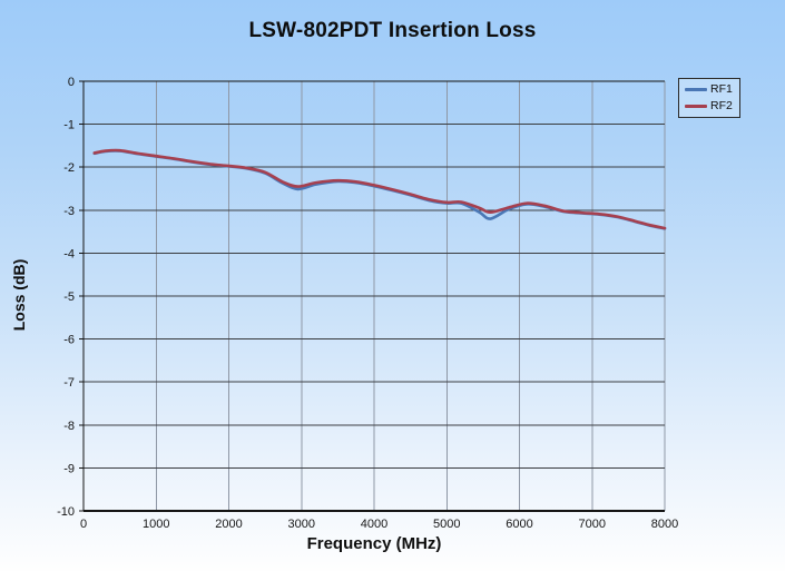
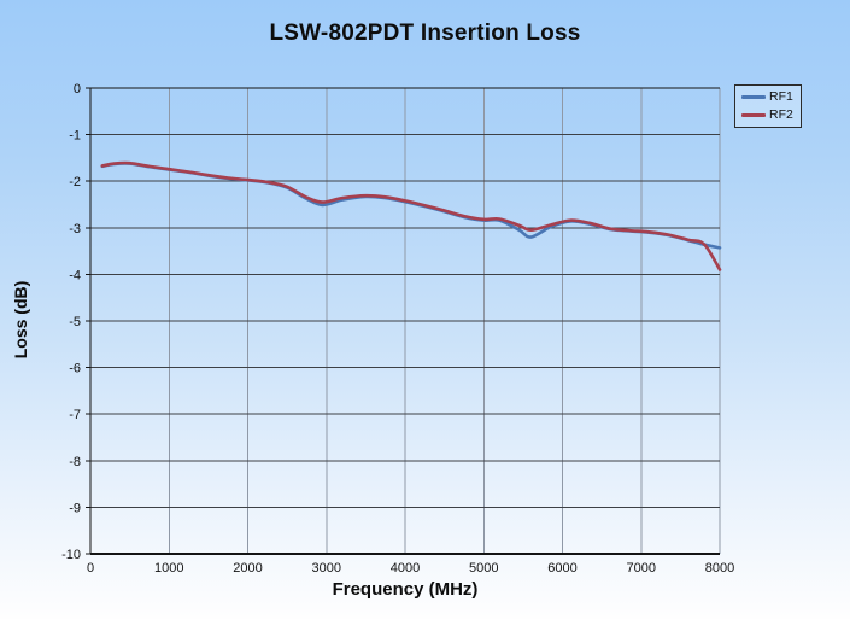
RF2/8000: -3.4 -> -3.9
